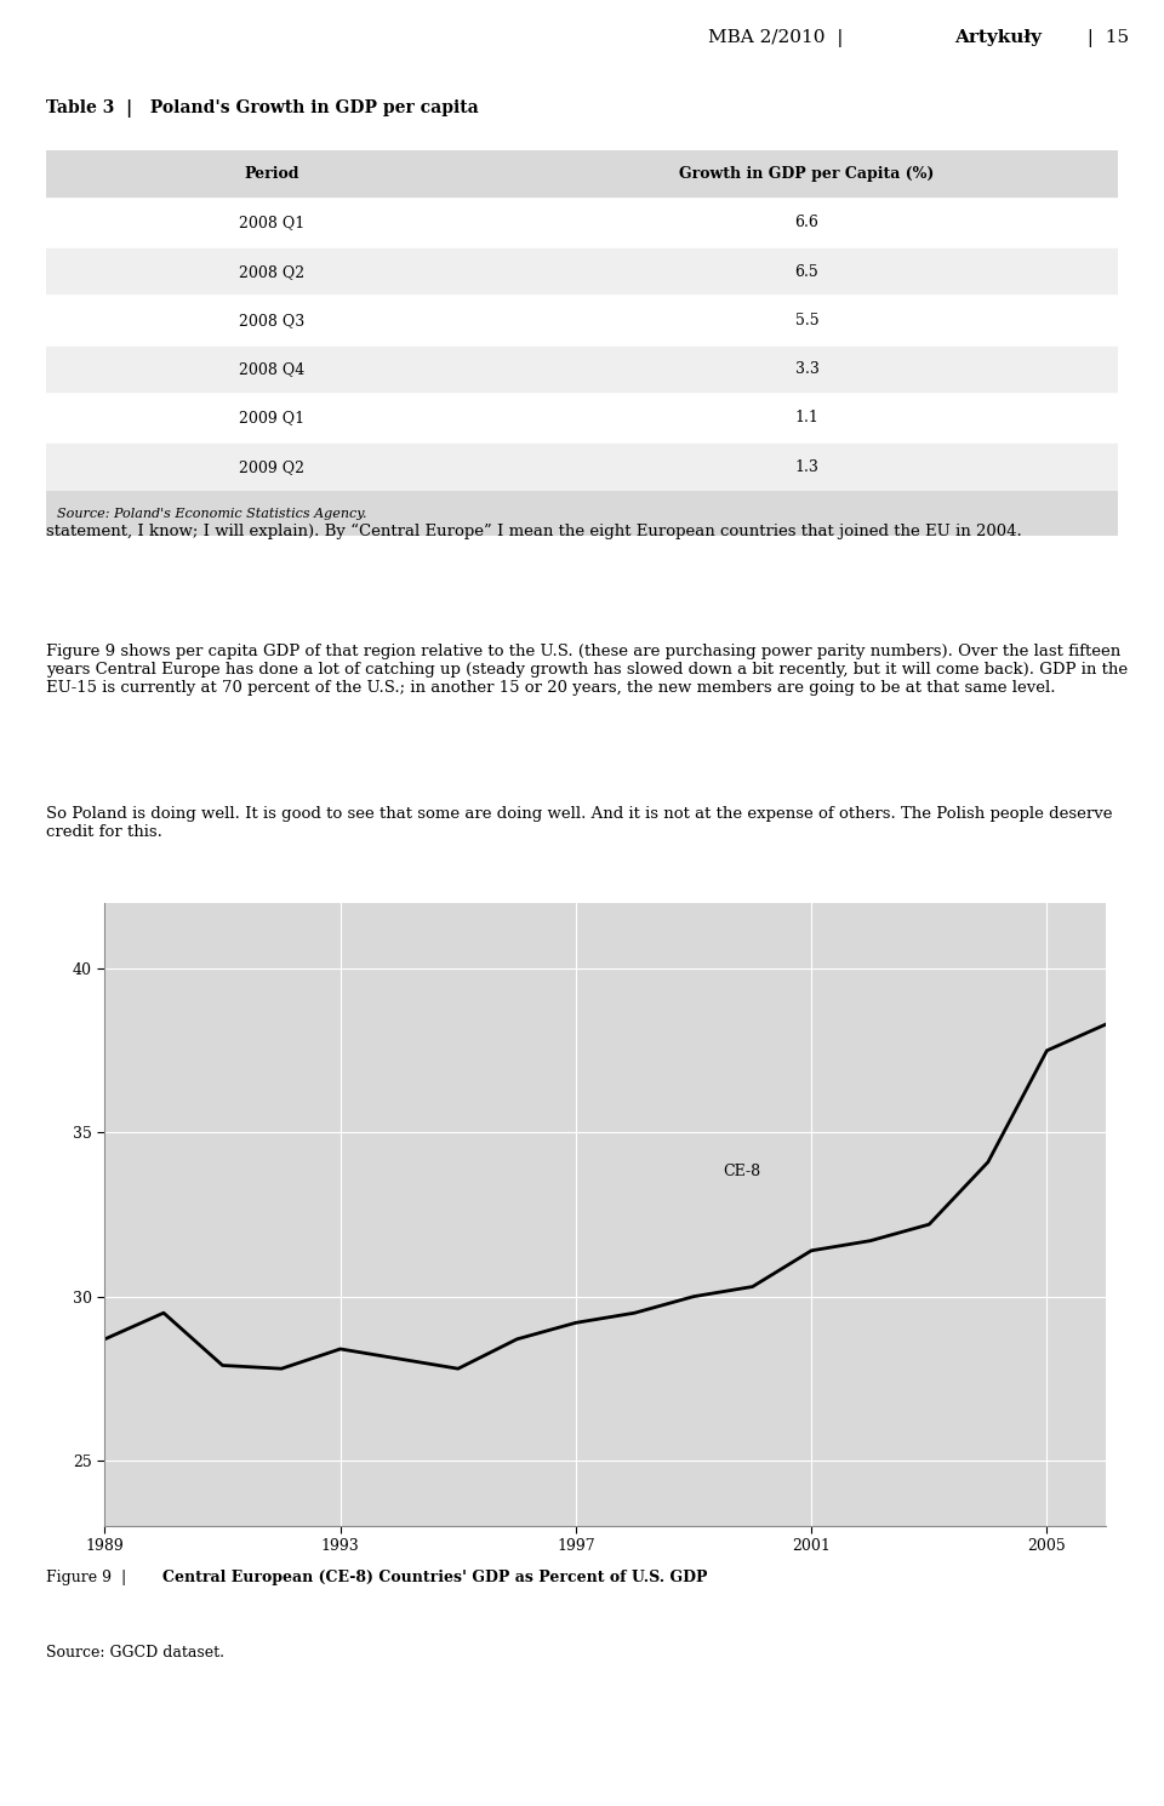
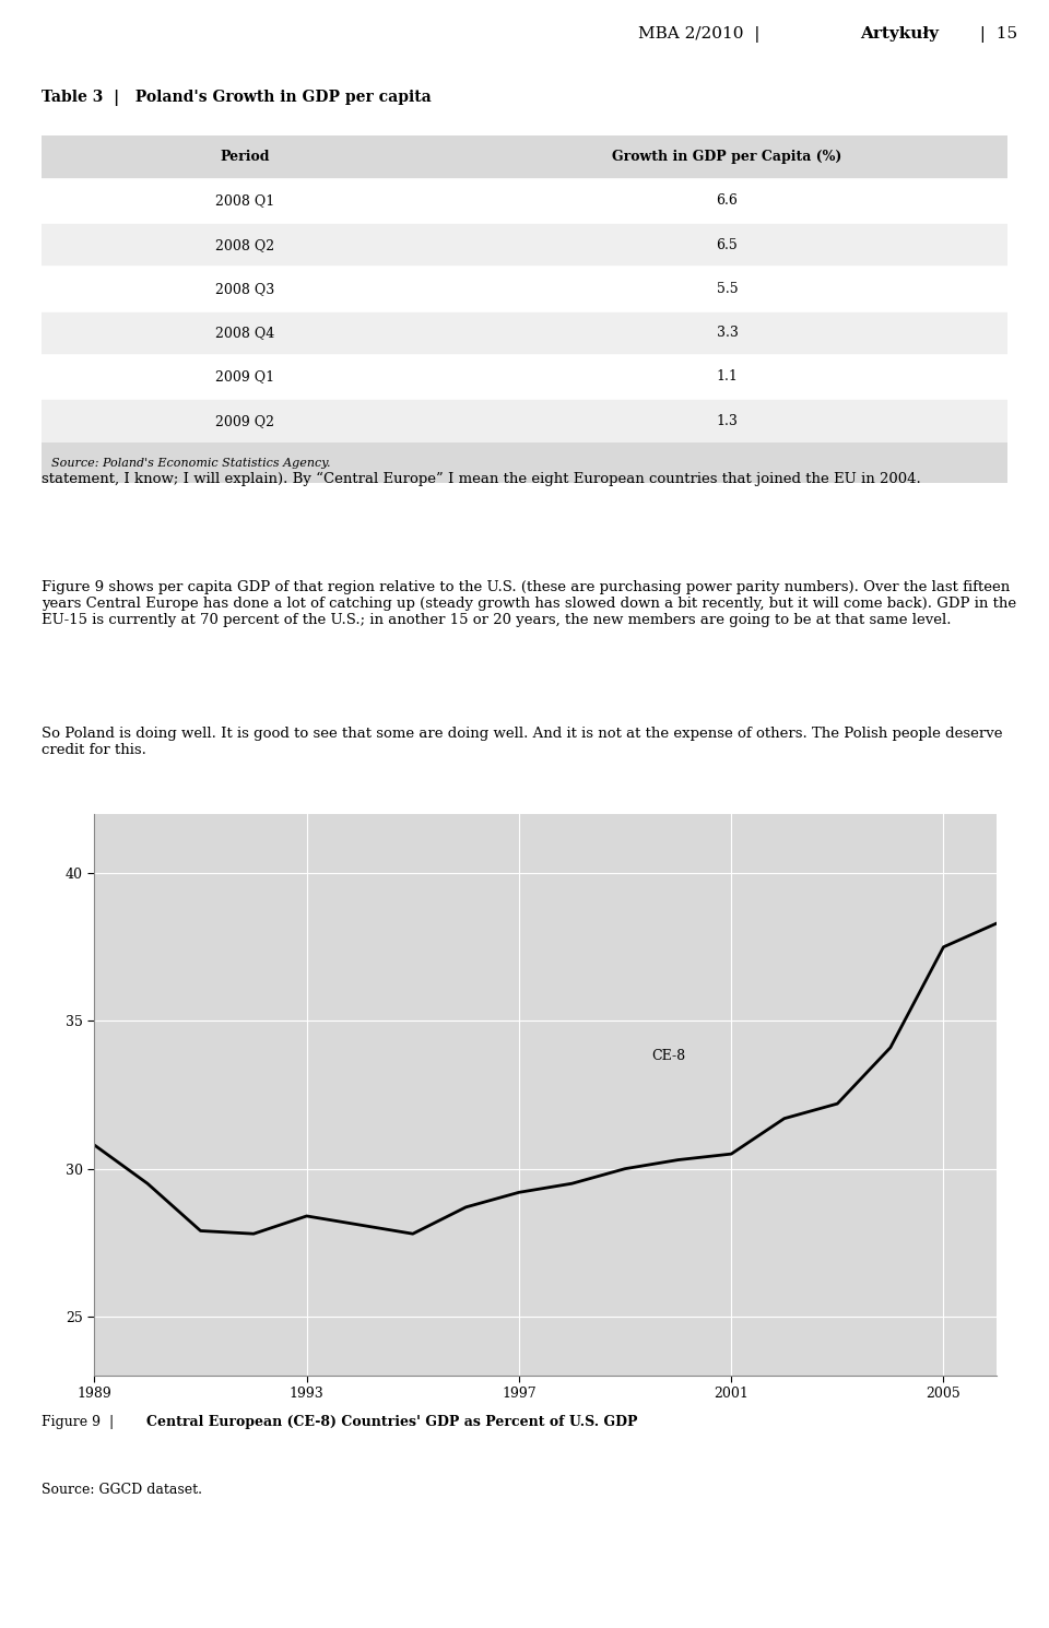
1989: 28.7 -> 30.8
2001: 31.4 -> 30.5
